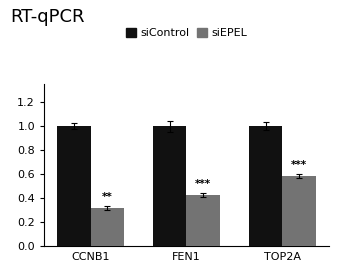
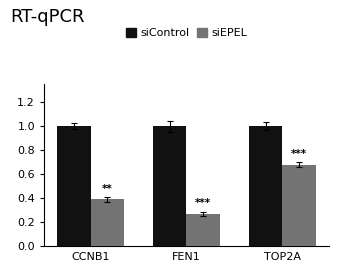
siEPEL/CCNB1: 0.32 -> 0.39
siEPEL/FEN1: 0.43 -> 0.27
siEPEL/TOP2A: 0.58 -> 0.68
